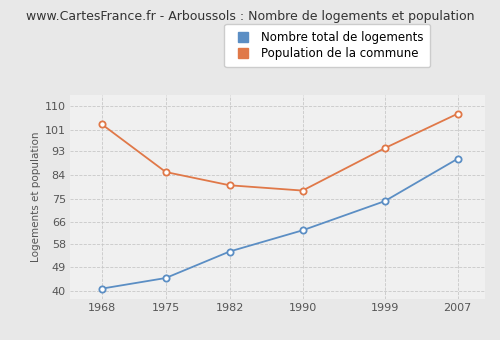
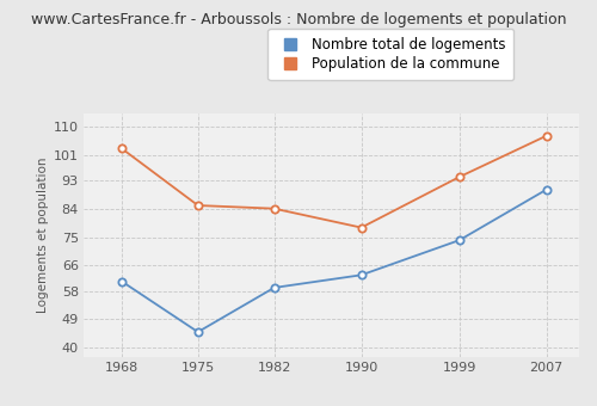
Nombre total de logements/1968: 41 -> 61
Nombre total de logements/1982: 55 -> 59
Population de la commune/1982: 80 -> 84
